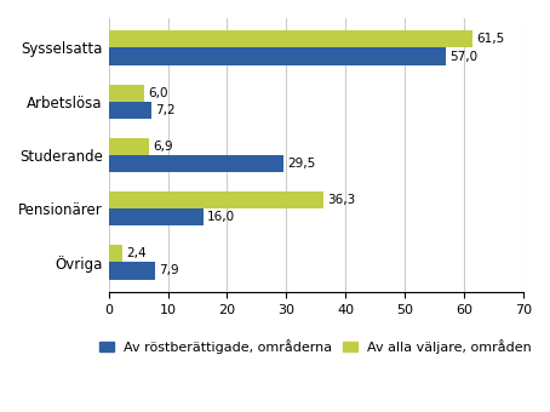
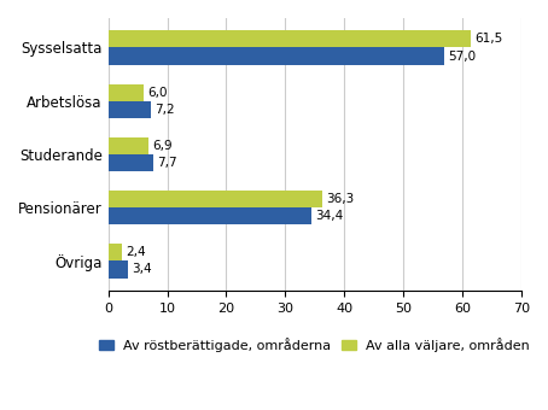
Av röstberättigade, områderna/Studerande: 29,5 -> 7,7
Av röstberättigade, områderna/Pensionärer: 16,0 -> 34,4
Av röstberättigade, områderna/Övriga: 7,9 -> 3,4
